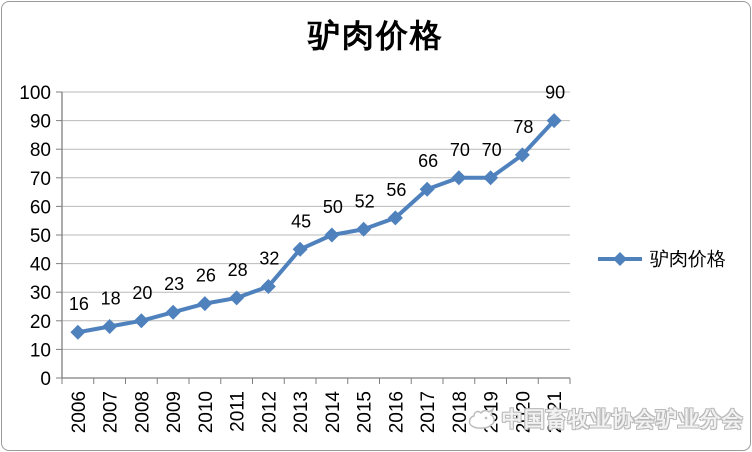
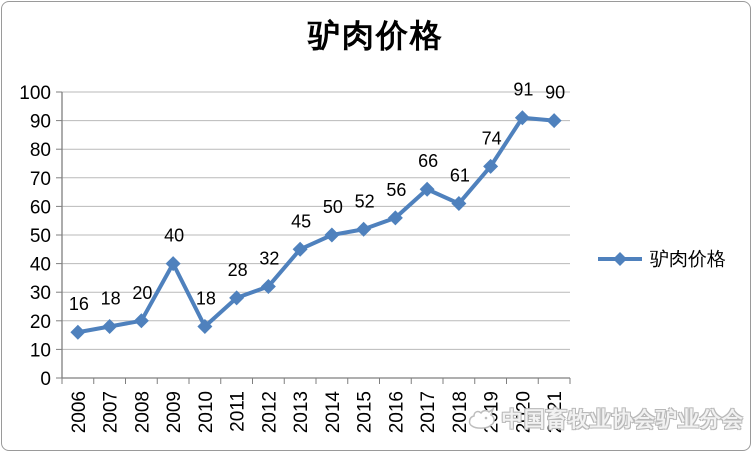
2009: 23 -> 40
2010: 26 -> 18
2018: 70 -> 61
2019: 70 -> 74
2020: 78 -> 91
